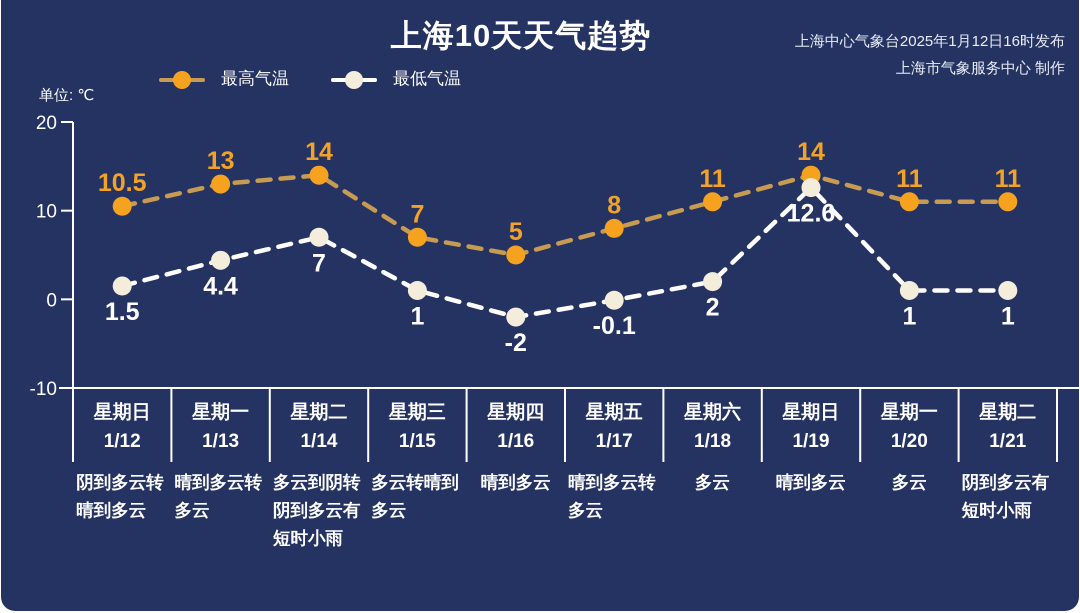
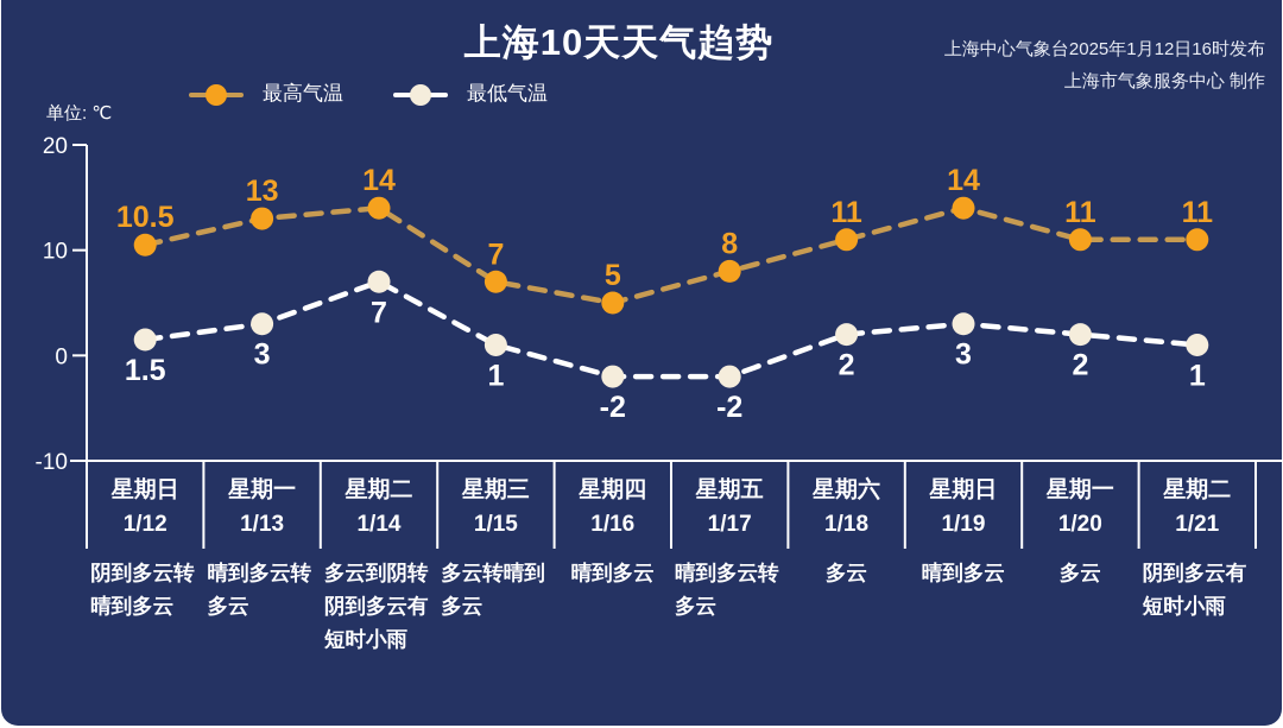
最低气温/1/13: 4.4 -> 3
最低气温/1/17: -0.1 -> -2
最低气温/1/19: 12.6 -> 3
最低气温/1/20: 1 -> 2
